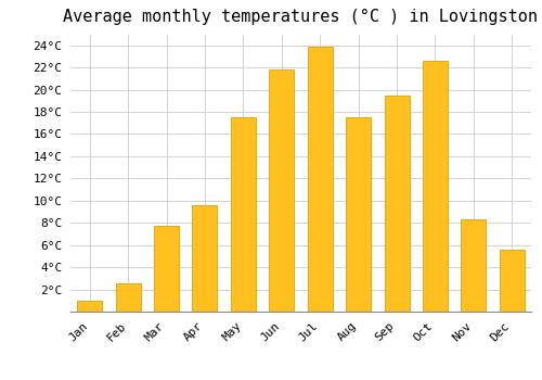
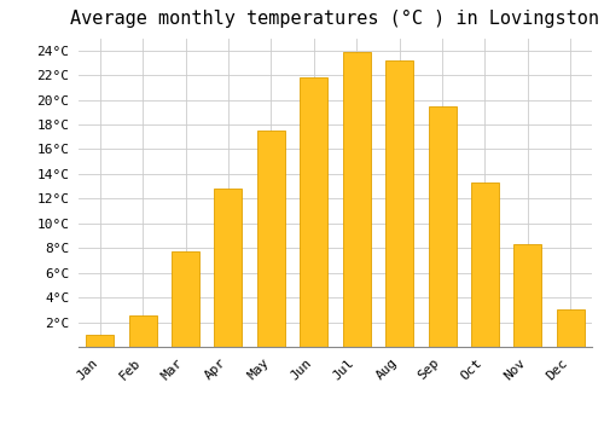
Apr: 9.6°C -> 12.8°C
Aug: 17.5°C -> 23.2°C
Oct: 22.6°C -> 13.3°C
Dec: 5.6°C -> 3.0°C
